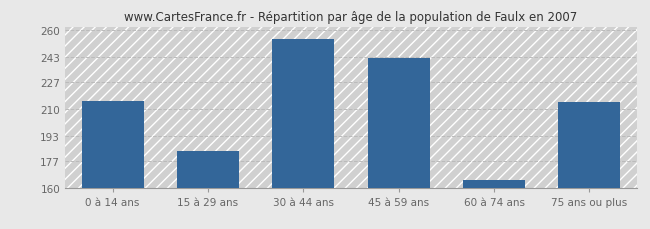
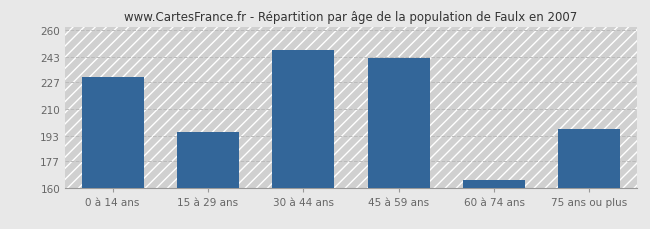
0 à 14 ans: 215 -> 230
15 à 29 ans: 183 -> 195
30 à 44 ans: 254 -> 247
75 ans ou plus: 214 -> 197
